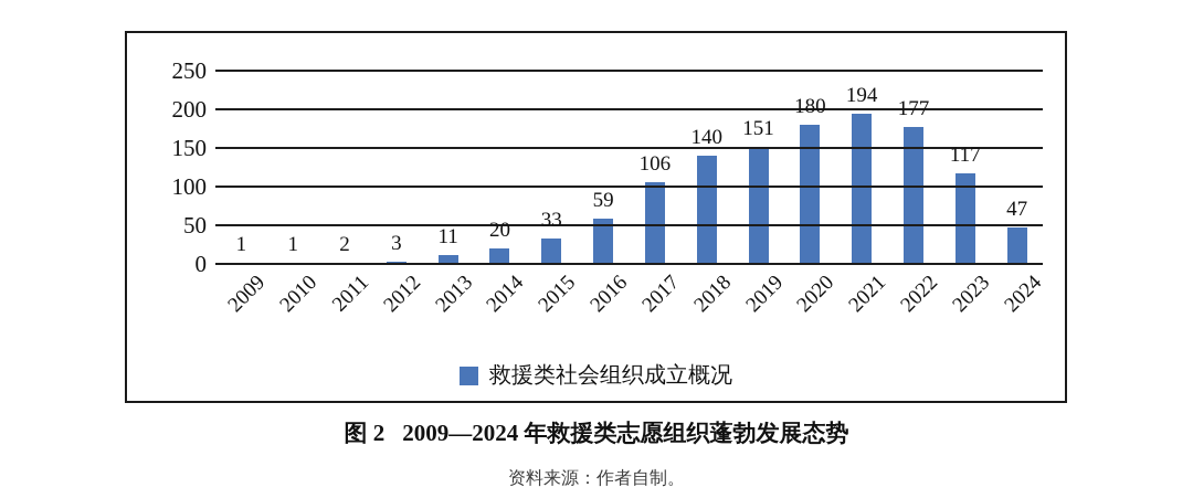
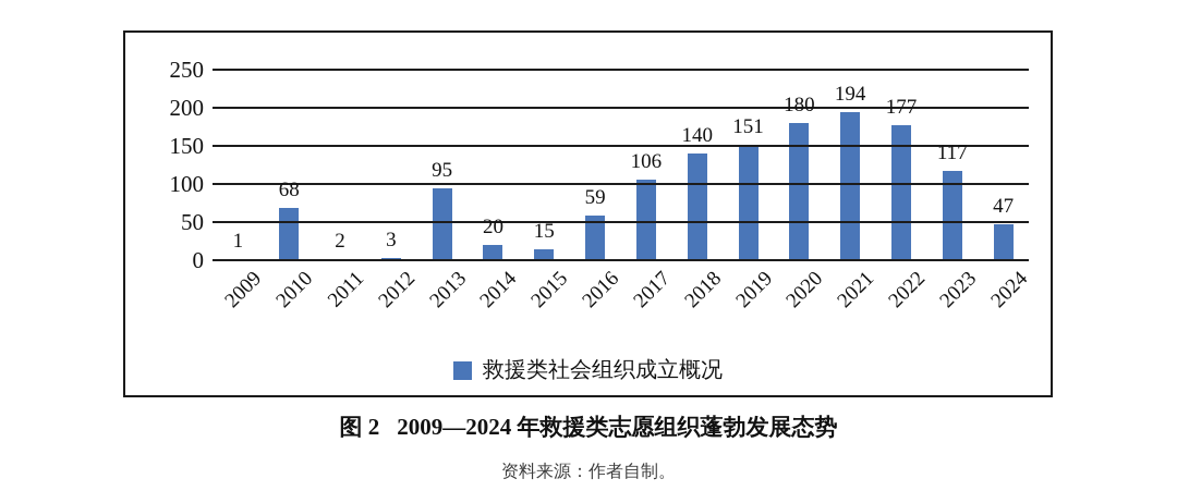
2010: 1 -> 68
2013: 11 -> 95
2015: 33 -> 15
